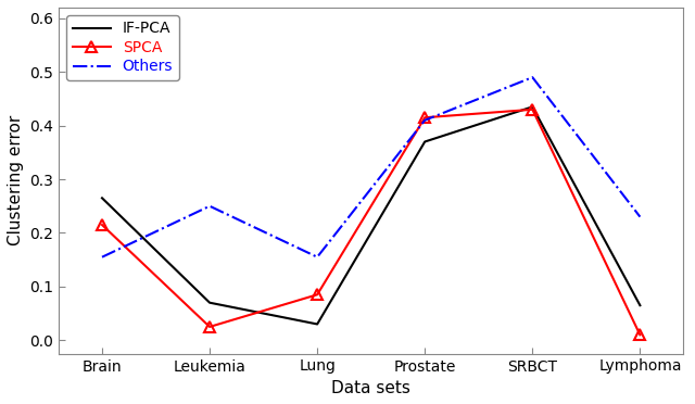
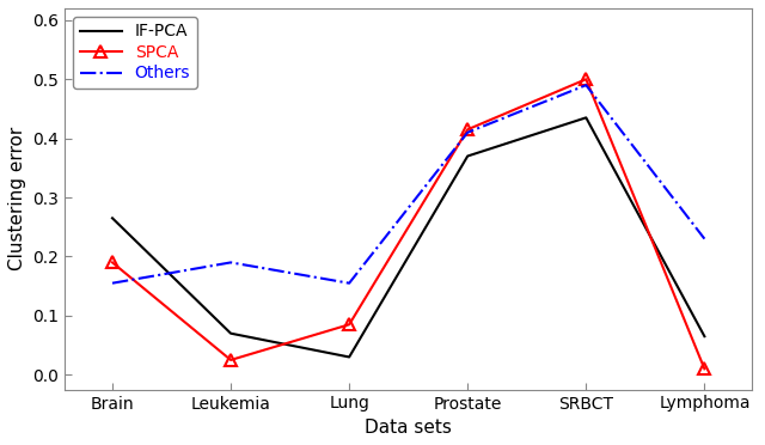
SPCA/Brain: 0.215 -> 0.190
Others/Leukemia: 0.250 -> 0.190
SPCA/SRBCT: 0.430 -> 0.500
